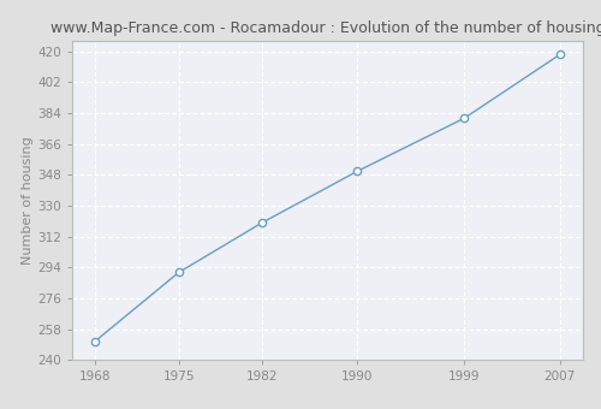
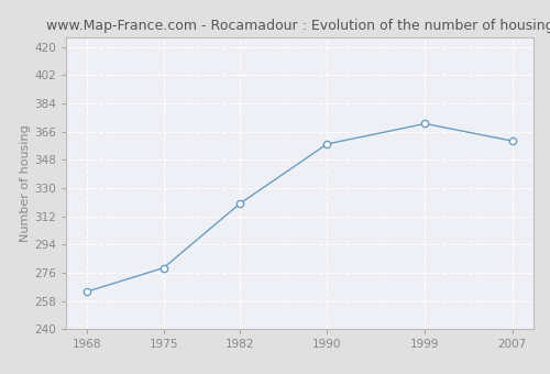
1968: 251 -> 264
1975: 291 -> 279
1990: 350 -> 358
1999: 381 -> 371
2007: 418 -> 360
